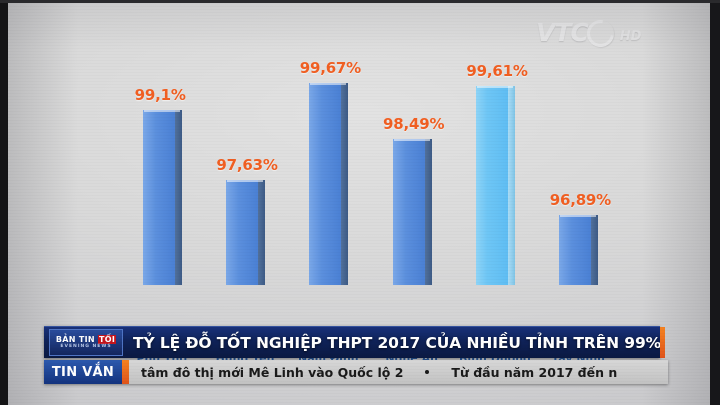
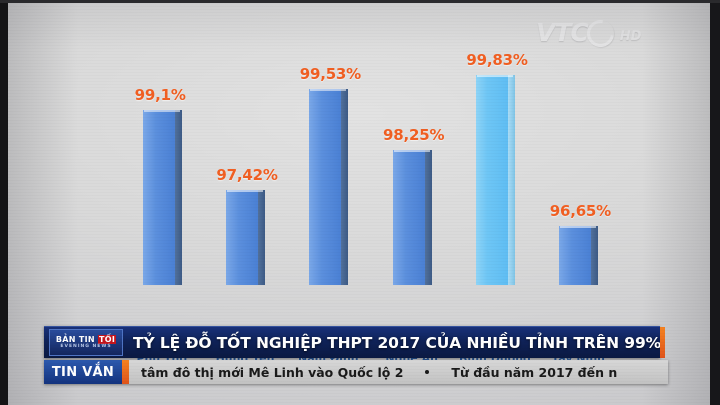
Hưng Yên: 97,63% -> 97,42%
Nam Định: 99,67% -> 99,53%
Nghệ An: 98,49% -> 98,25%
Bình Dương: 99,61% -> 99,83%
Tây Ninh: 96,89% -> 96,65%
